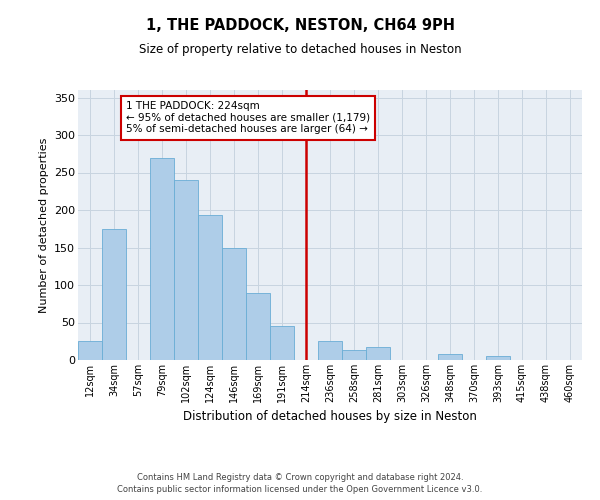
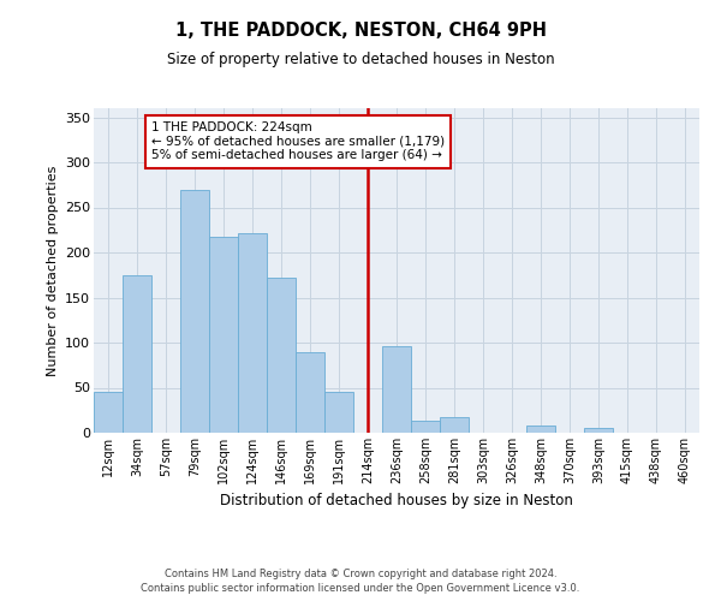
12sqm: 25 -> 46
102sqm: 240 -> 218
124sqm: 193 -> 222
146sqm: 150 -> 172
236sqm: 25 -> 96
